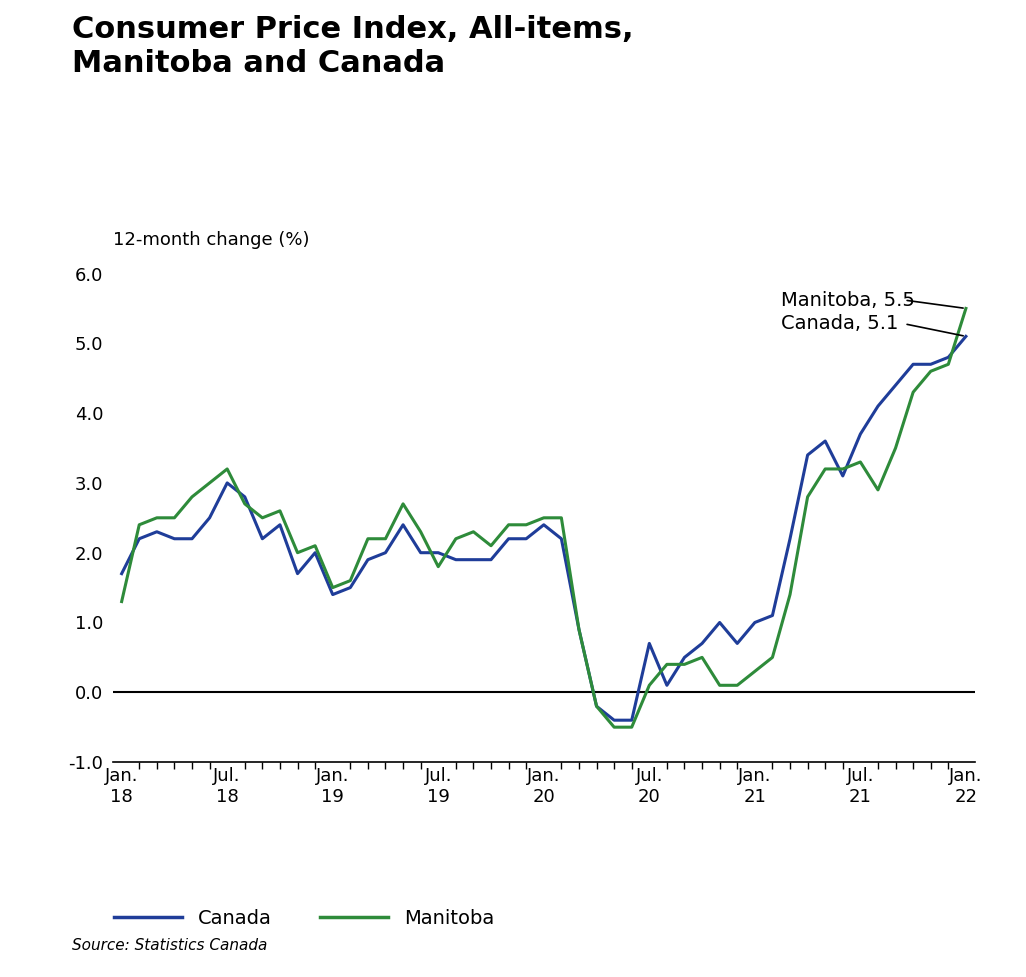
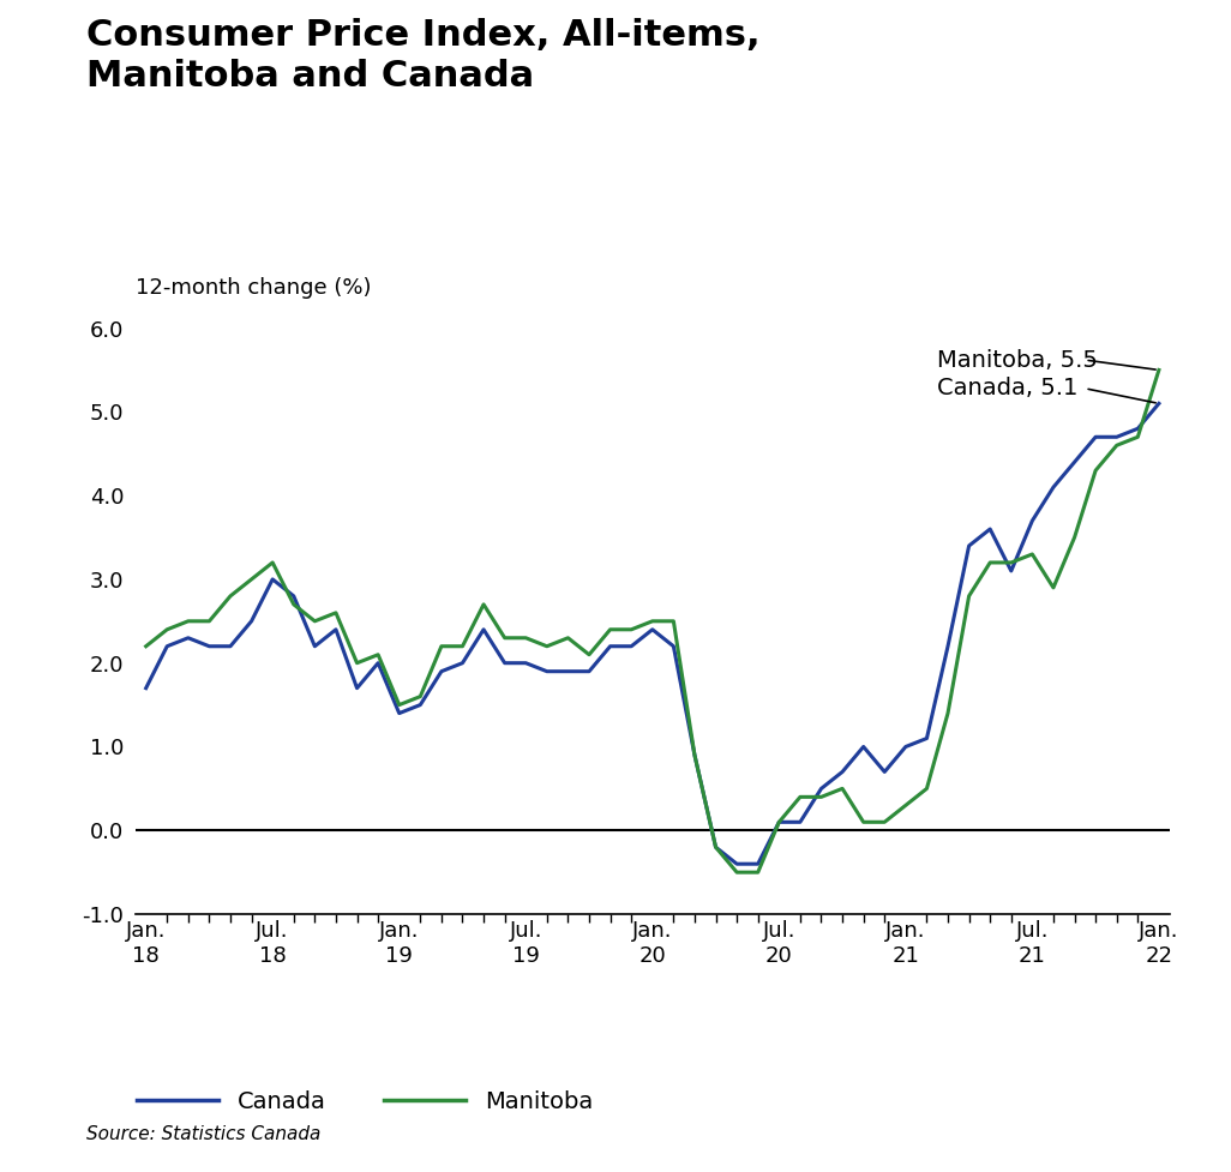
Manitoba/Jan. 18: 1.3 -> 2.2
Manitoba/Jul. 19: 1.8 -> 2.3
Canada/Jul. 20: 0.7 -> 0.1
